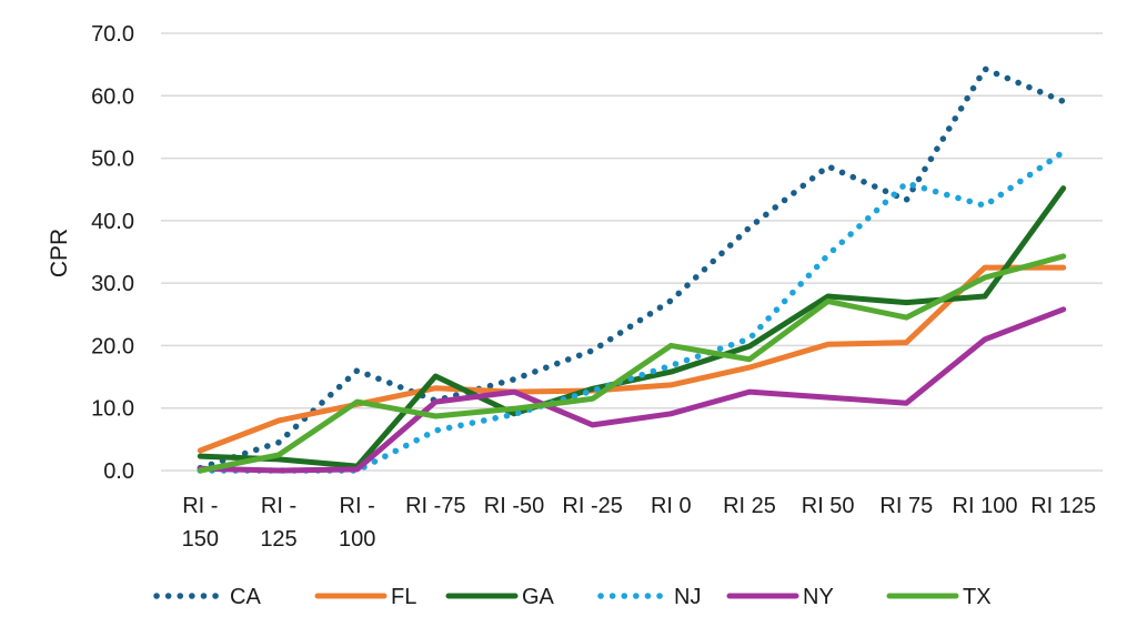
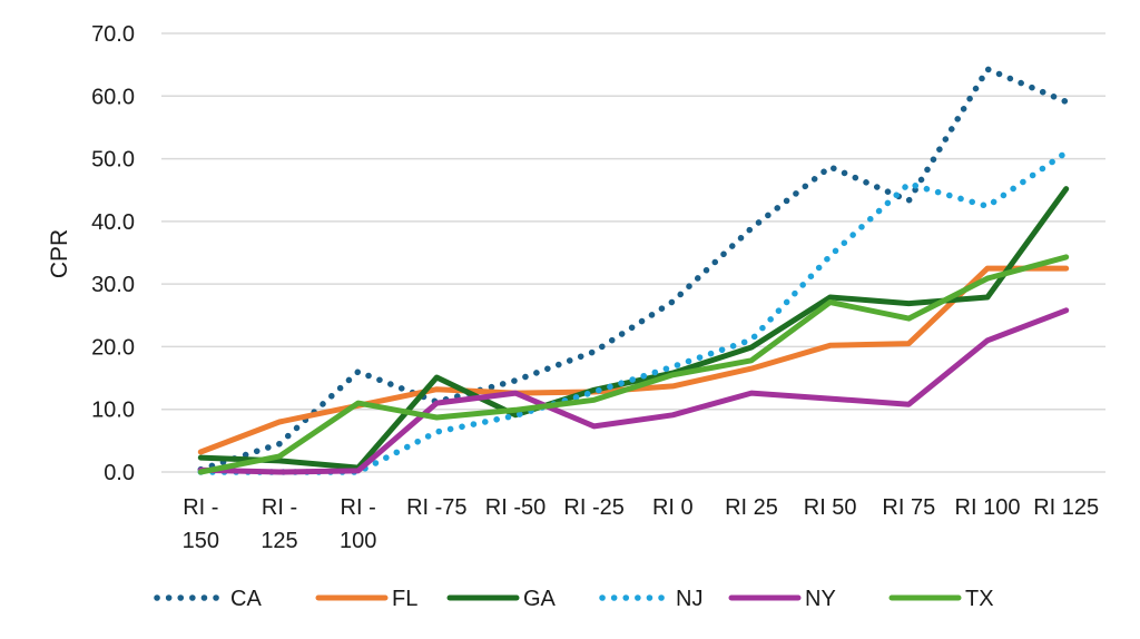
TX/RI 0: 20 -> 16
